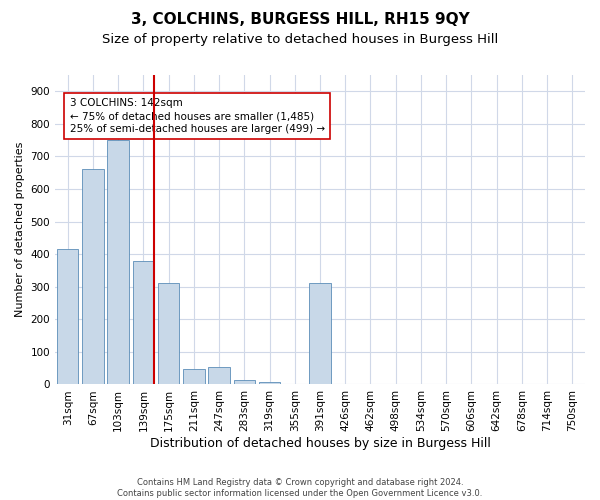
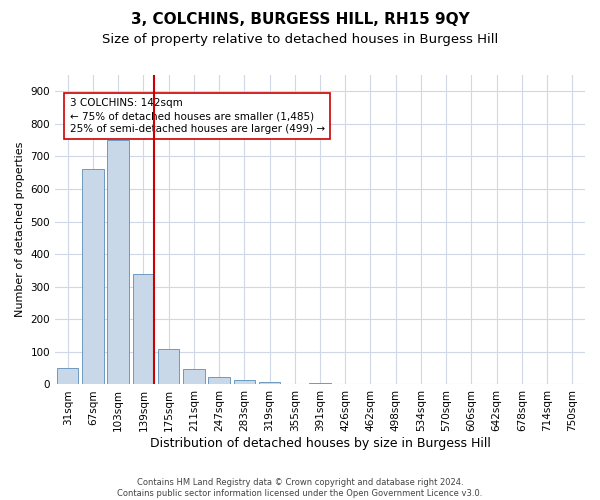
31sqm: 415 -> 50
139sqm: 380 -> 340
175sqm: 310 -> 108
247sqm: 55 -> 22
391sqm: 310 -> 5
